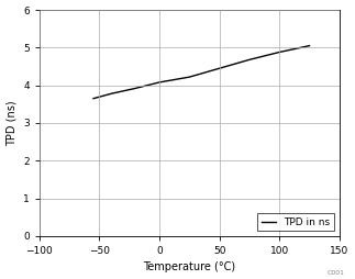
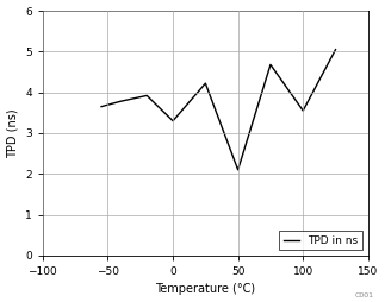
0: 4.08 -> 3.30
50: 4.45 -> 2.10
100: 4.88 -> 3.55
